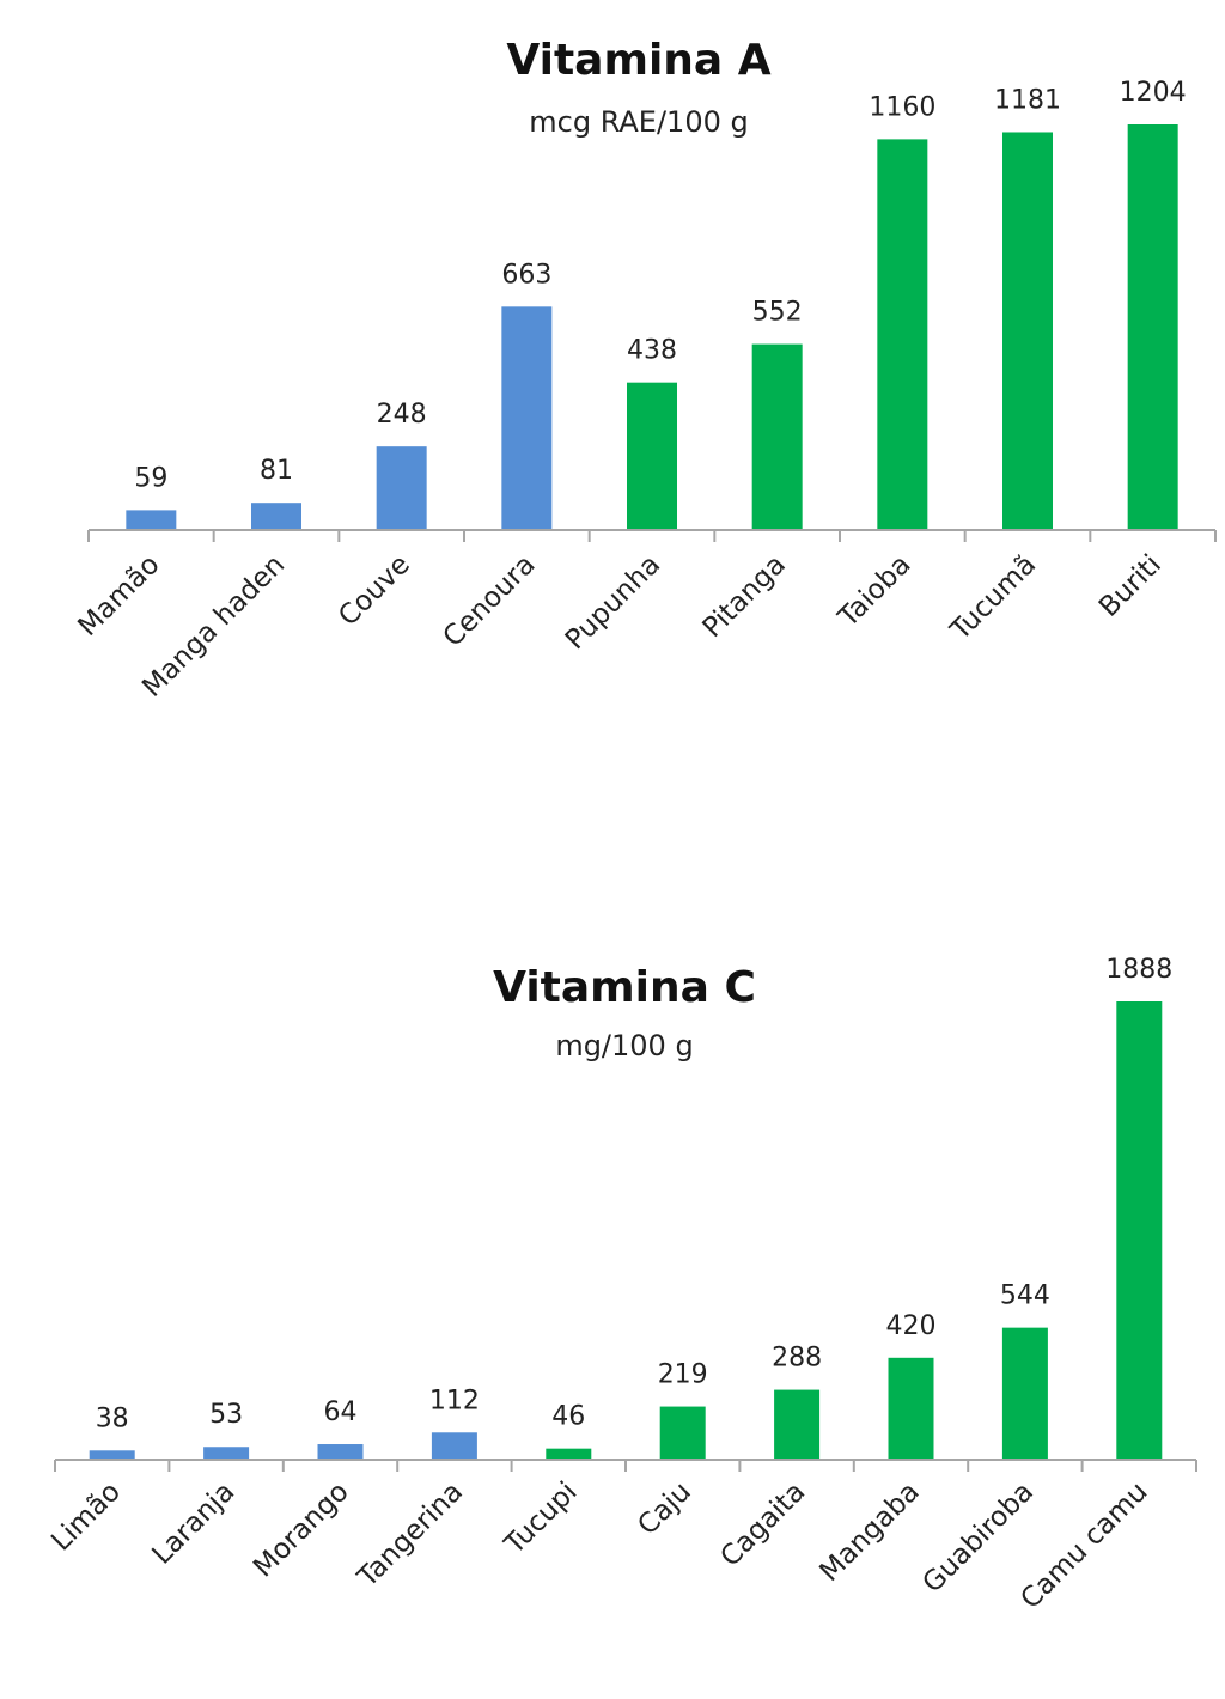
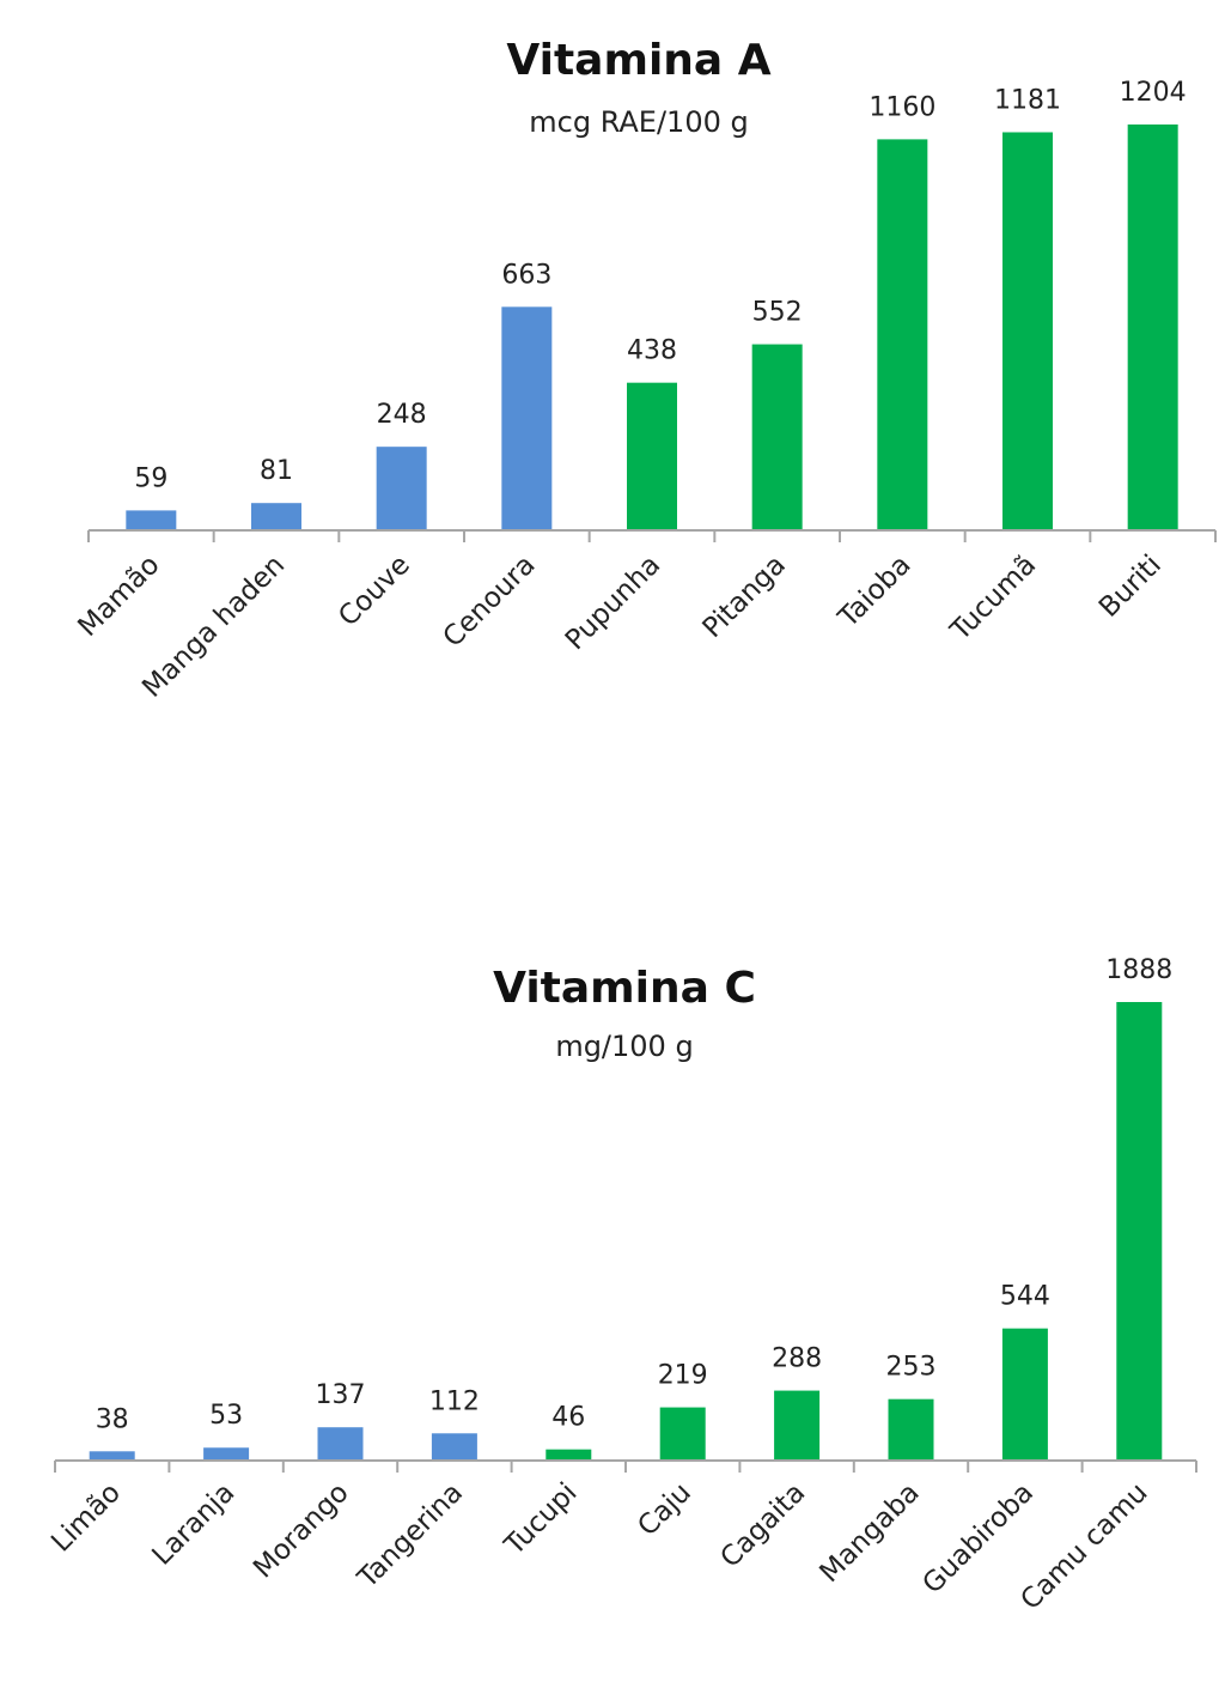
Vitamina C/Morango: 64 -> 137
Vitamina C/Mangaba: 420 -> 253
